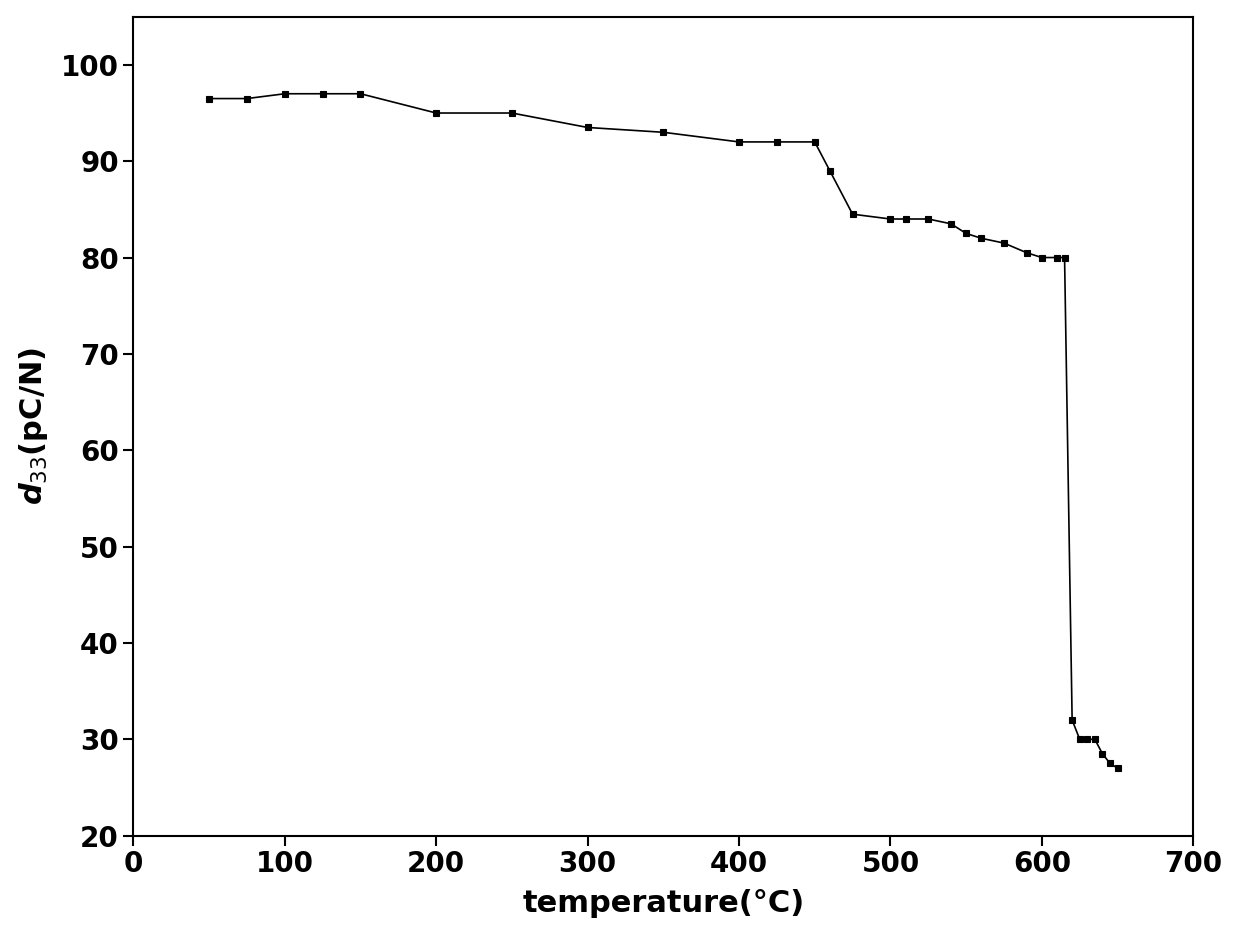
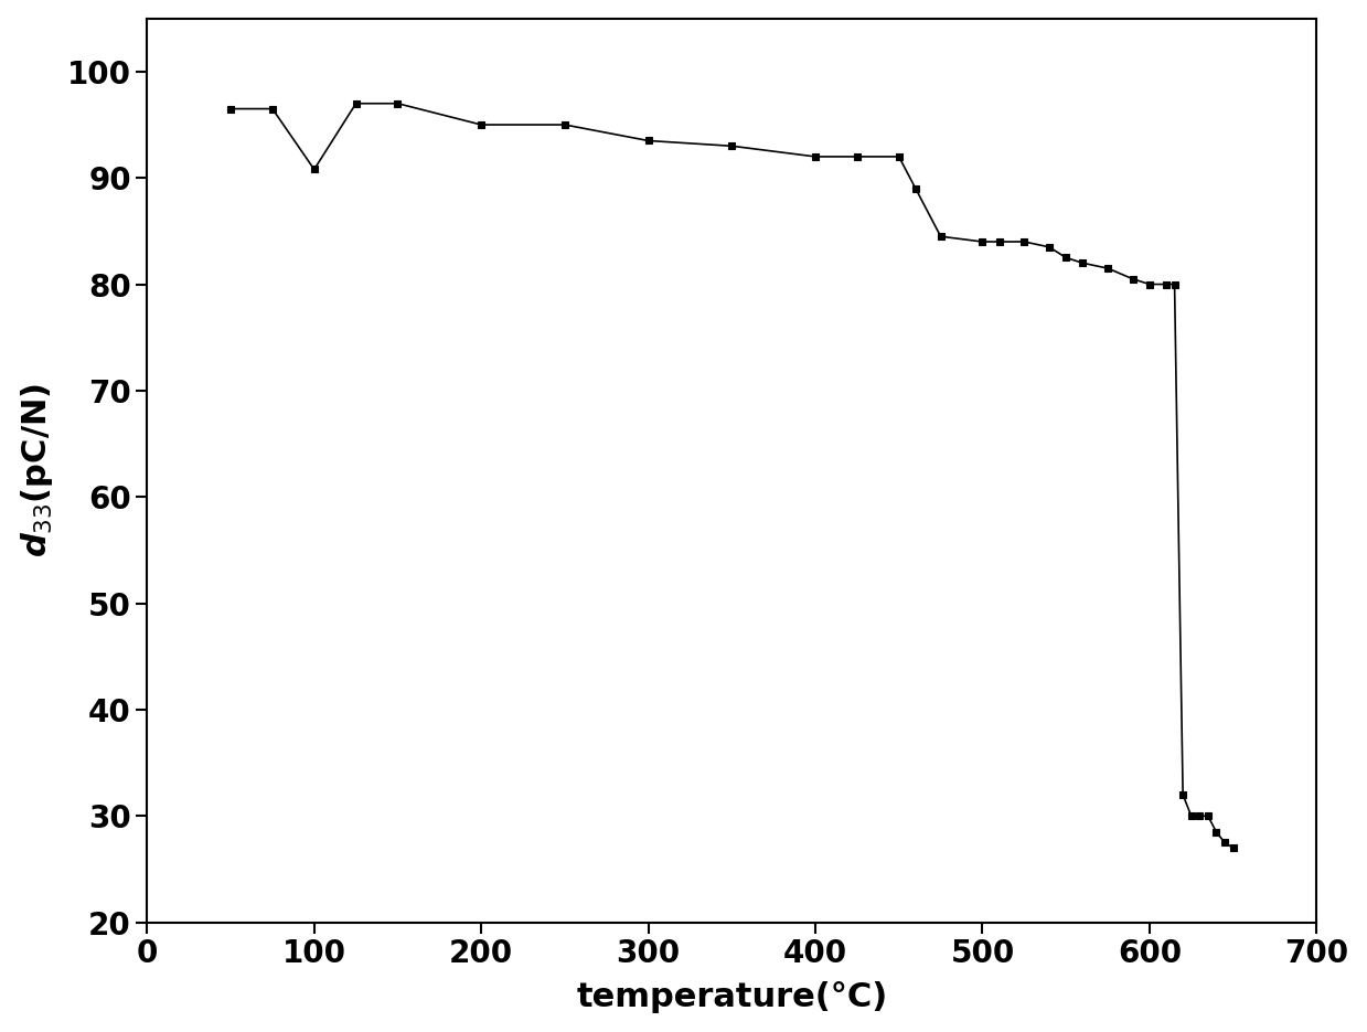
100: 97.0 -> 90.8
